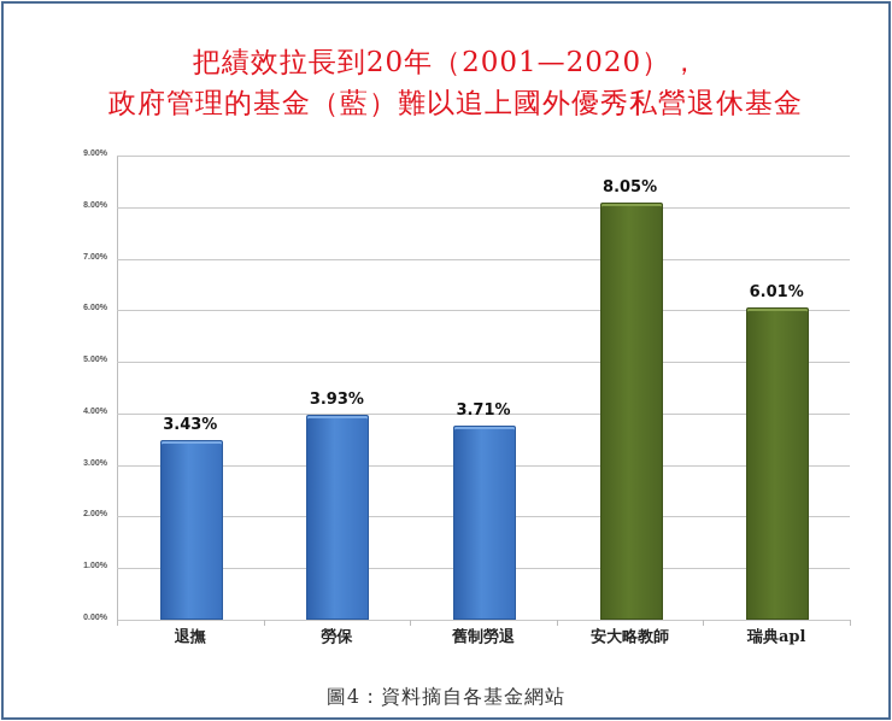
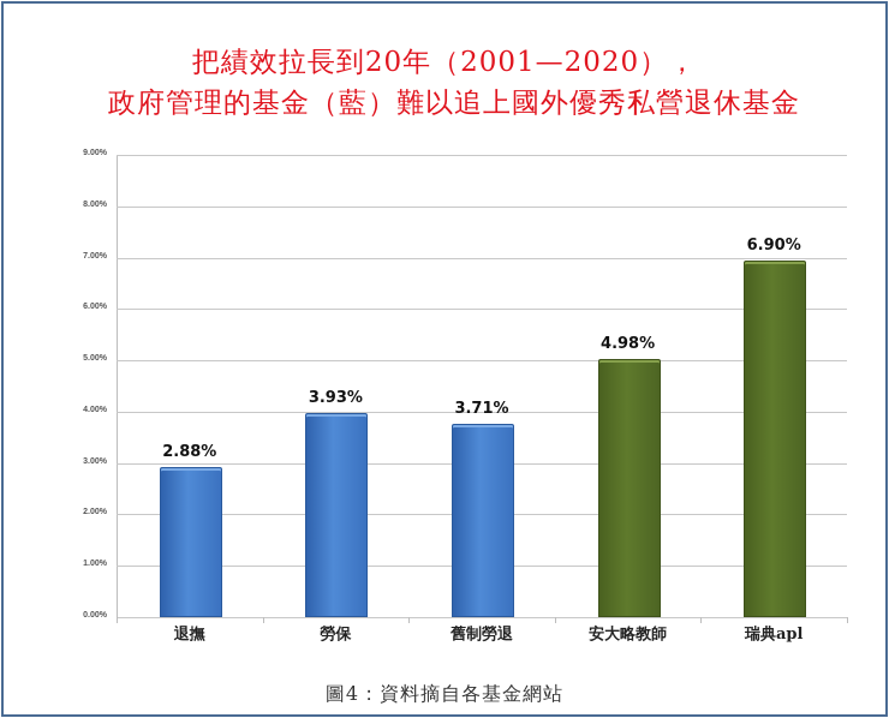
退撫: 3.43% -> 2.88%
安大略教師: 8.05% -> 4.98%
瑞典apl: 6.01% -> 6.90%
